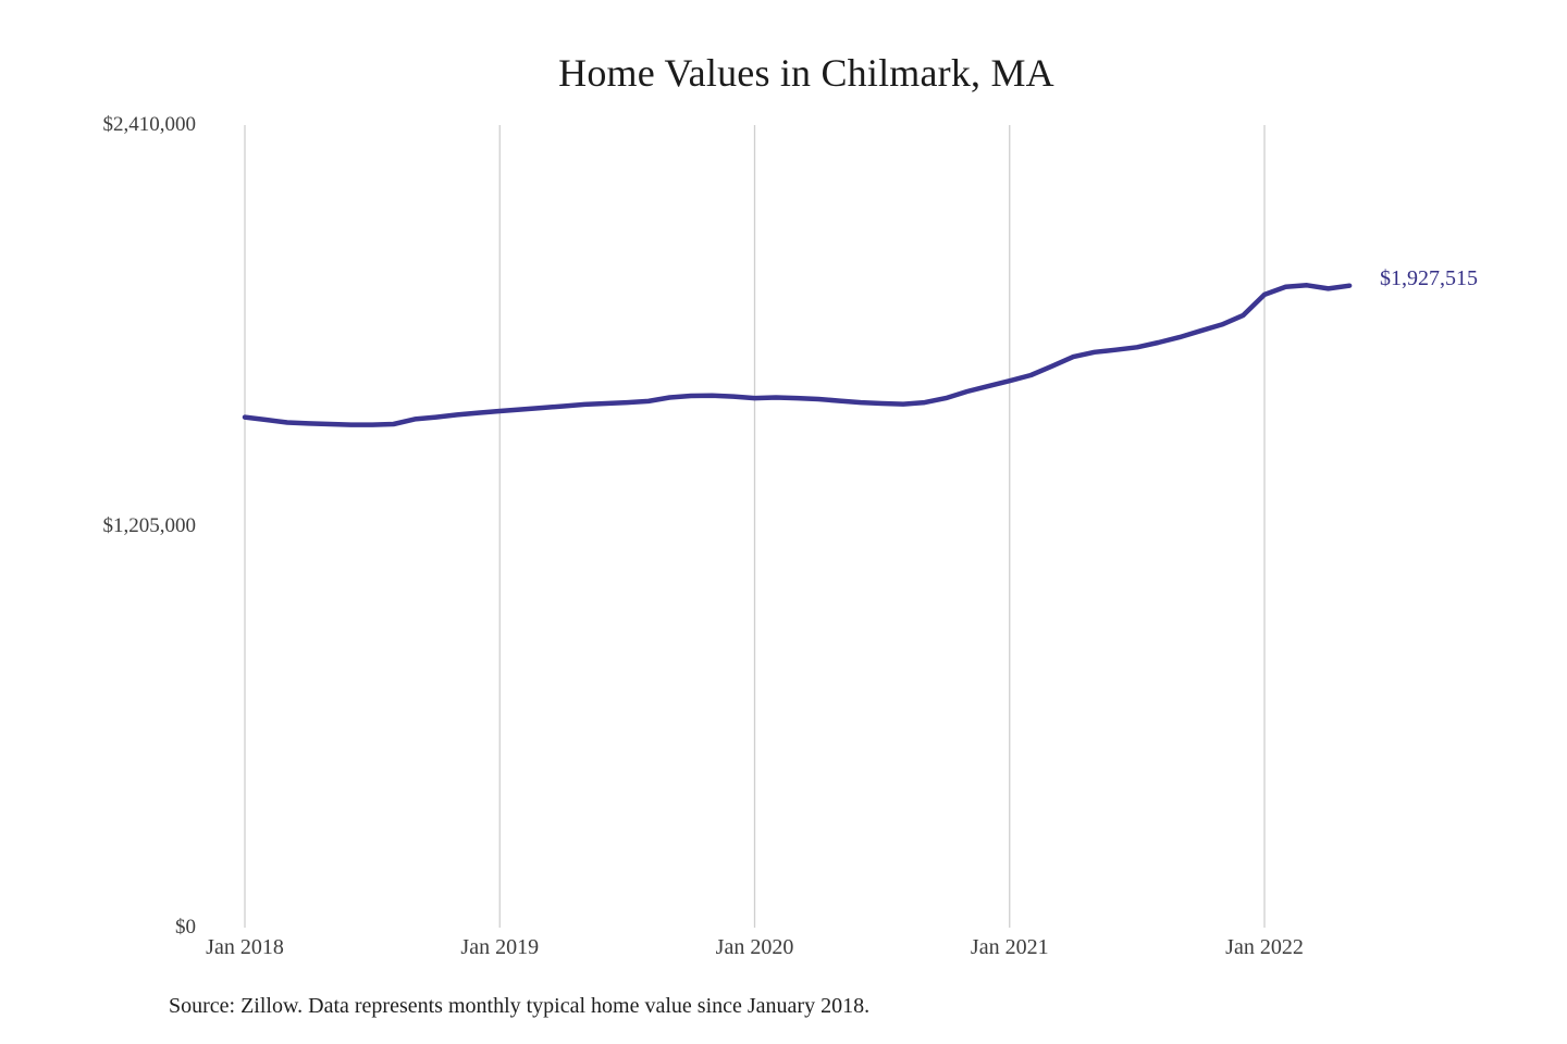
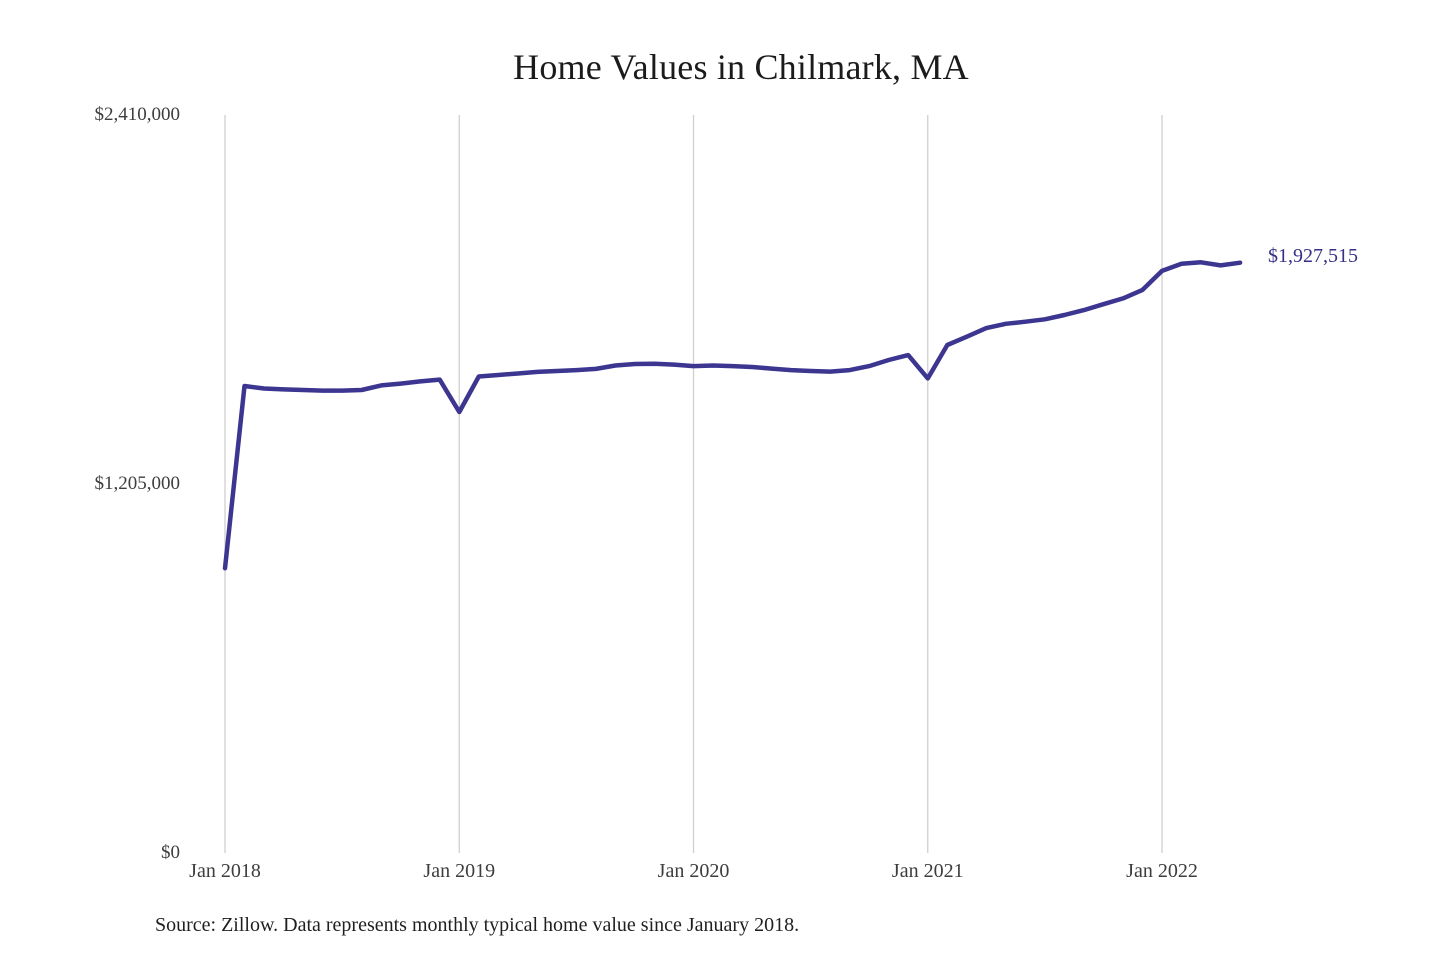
Jan 2018: $1530000 -> $930000
Jan 2019: $1550000 -> $1440000
Jan 2021: $1640000 -> $1550000
